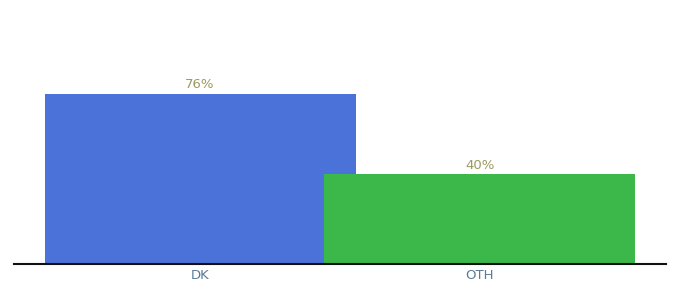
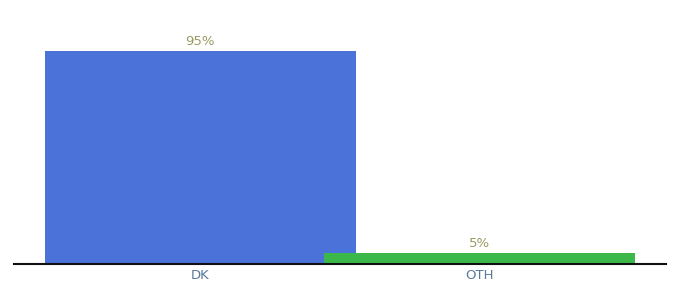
DK: 76% -> 95%
OTH: 40% -> 5%
